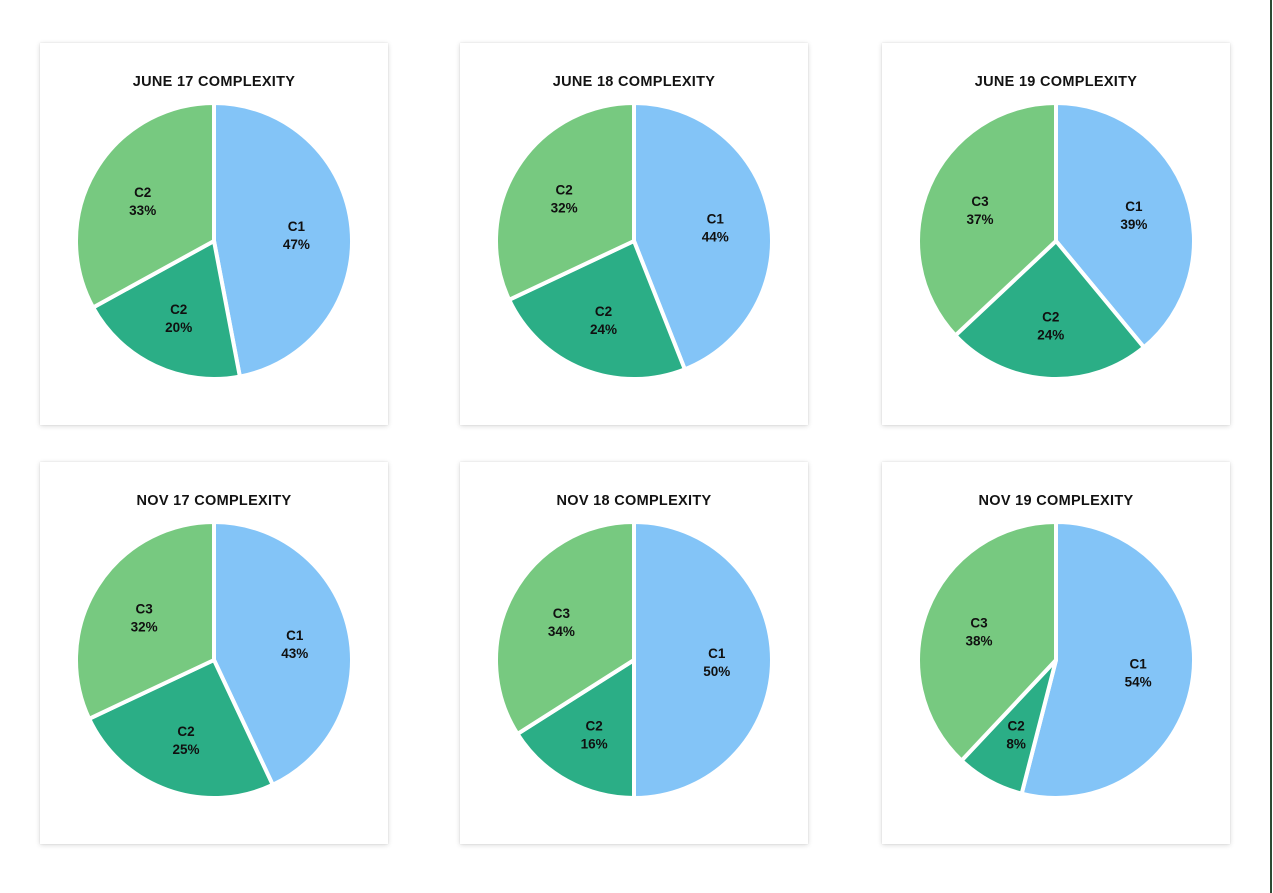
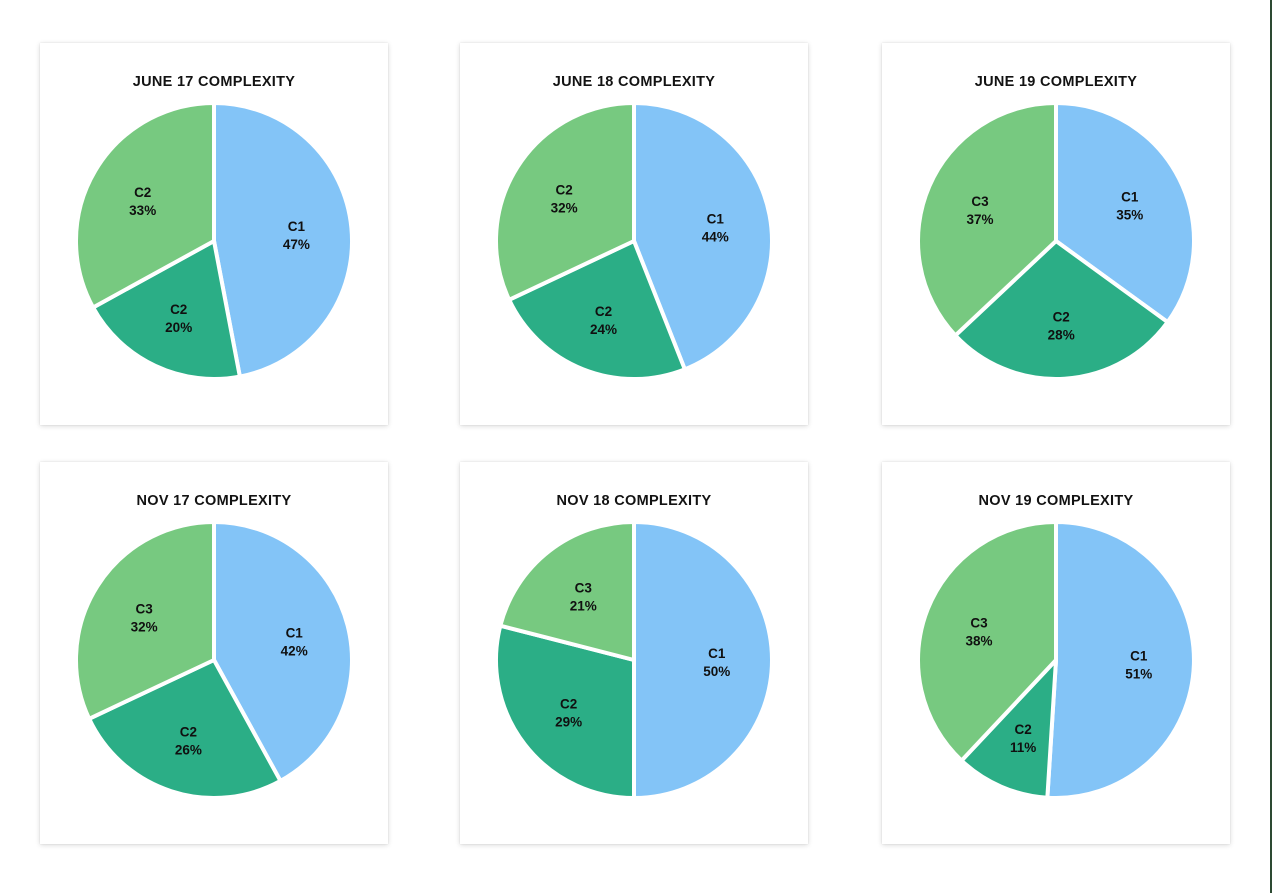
JUNE 19 COMPLEXITY/C1: 39% -> 35%
JUNE 19 COMPLEXITY/C2: 24% -> 28%
NOV 17 COMPLEXITY/C1: 43% -> 42%
NOV 17 COMPLEXITY/C2: 25% -> 26%
NOV 18 COMPLEXITY/C2: 16% -> 29%
NOV 18 COMPLEXITY/C3: 34% -> 21%
NOV 19 COMPLEXITY/C1: 54% -> 51%
NOV 19 COMPLEXITY/C2: 8% -> 11%
